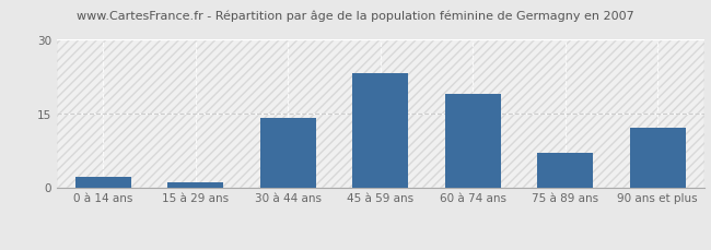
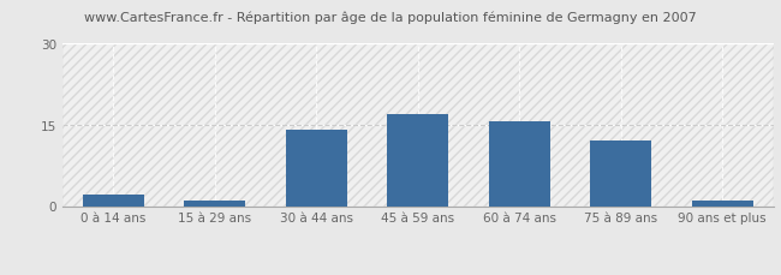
45 à 59 ans: 23.0 -> 17.0
60 à 74 ans: 19.0 -> 15.5
75 à 89 ans: 7.0 -> 12.0
90 ans et plus: 12.0 -> 1.0
